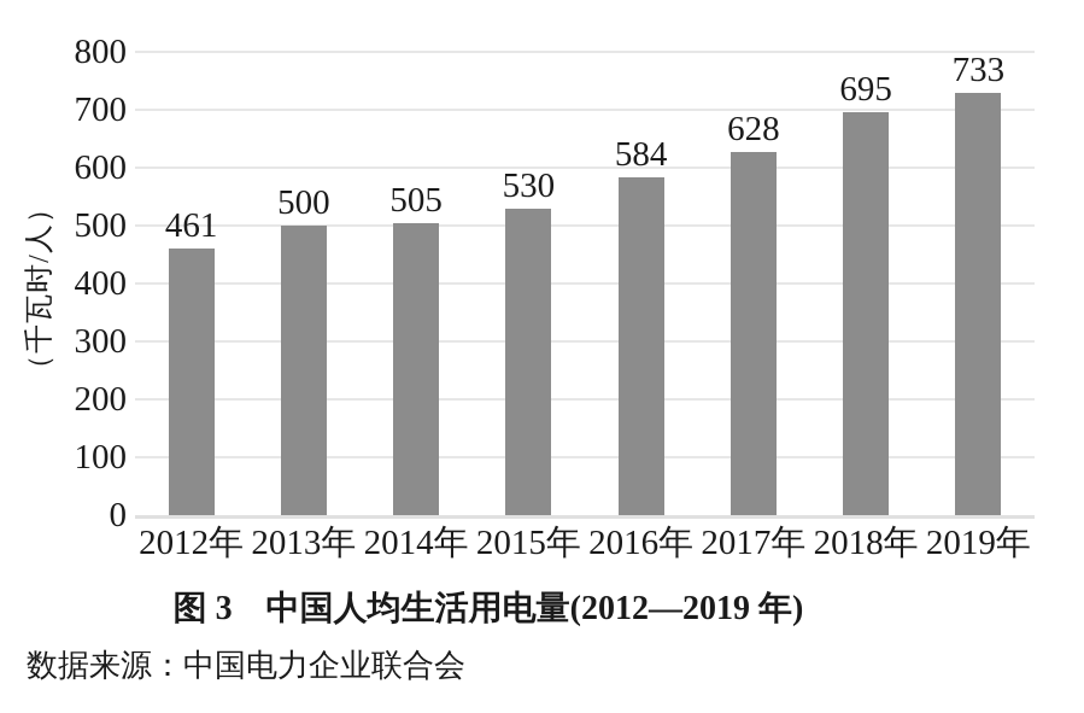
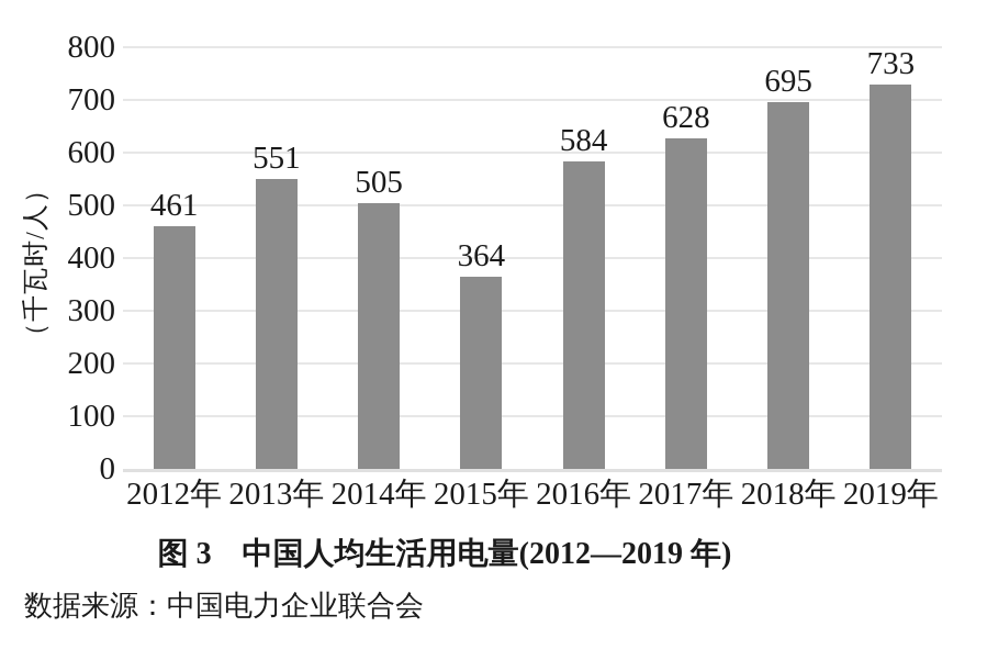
2013年: 500 -> 551
2015年: 530 -> 364
